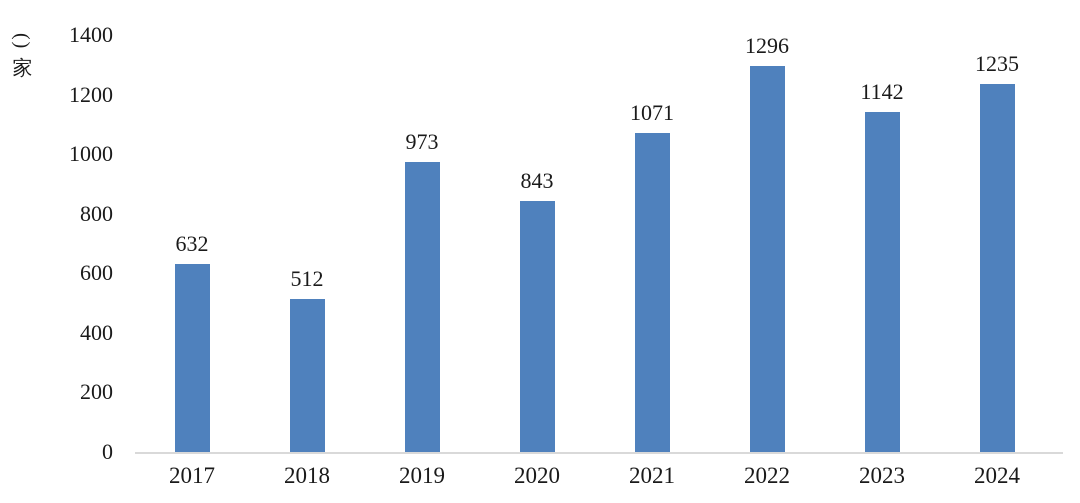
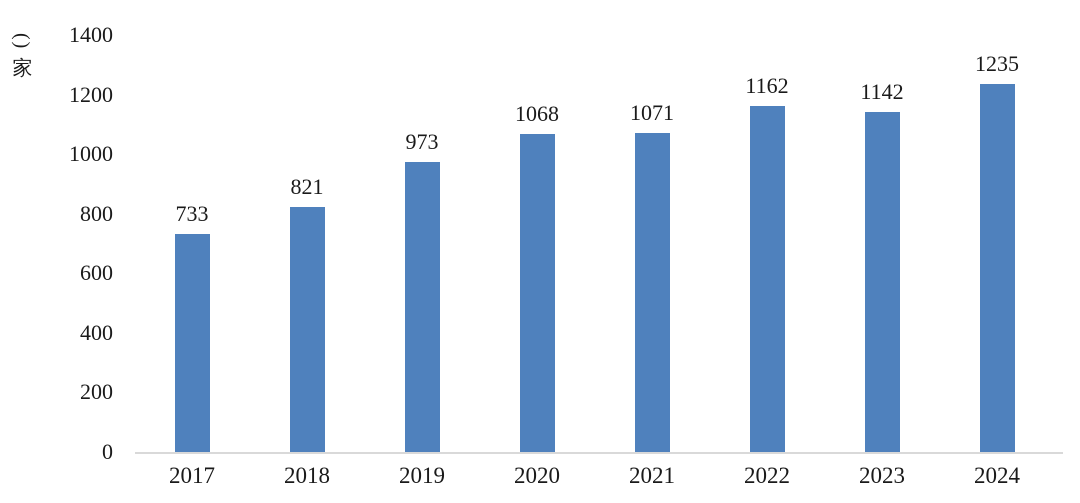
2017: 632 -> 733
2018: 512 -> 821
2020: 843 -> 1068
2022: 1296 -> 1162
